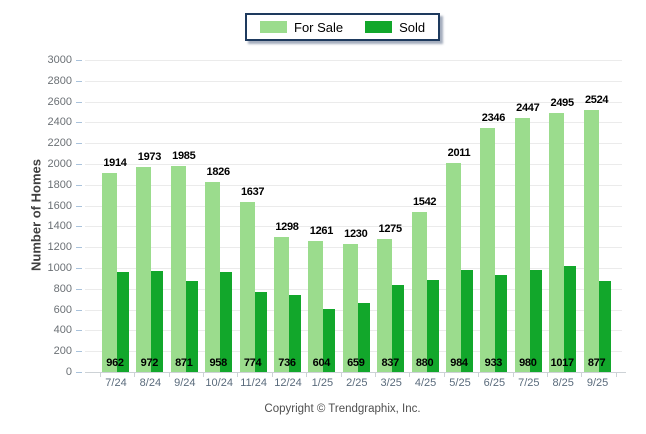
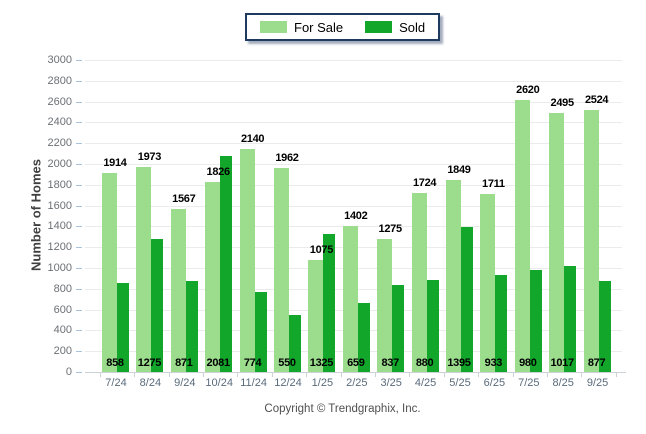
Sold/7/24: 962 -> 858
Sold/8/24: 972 -> 1275
For Sale/9/24: 1985 -> 1567
Sold/10/24: 958 -> 2081
For Sale/11/24: 1637 -> 2140
For Sale/12/24: 1298 -> 1962
Sold/12/24: 736 -> 550
For Sale/1/25: 1261 -> 1075
Sold/1/25: 604 -> 1325
For Sale/2/25: 1230 -> 1402
For Sale/4/25: 1542 -> 1724
For Sale/5/25: 2011 -> 1849
Sold/5/25: 984 -> 1395
For Sale/6/25: 2346 -> 1711
For Sale/7/25: 2447 -> 2620
